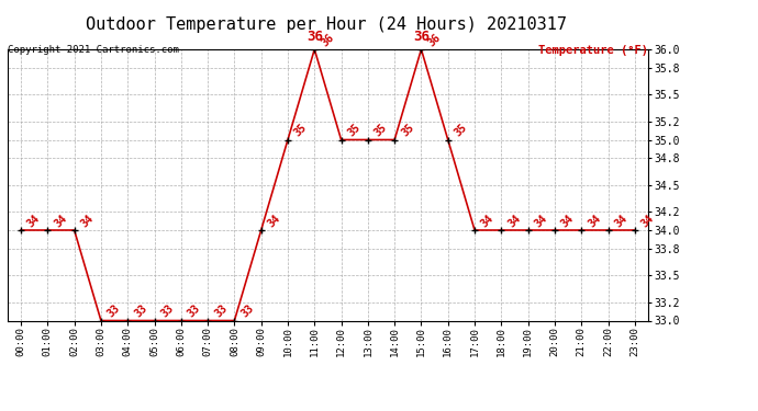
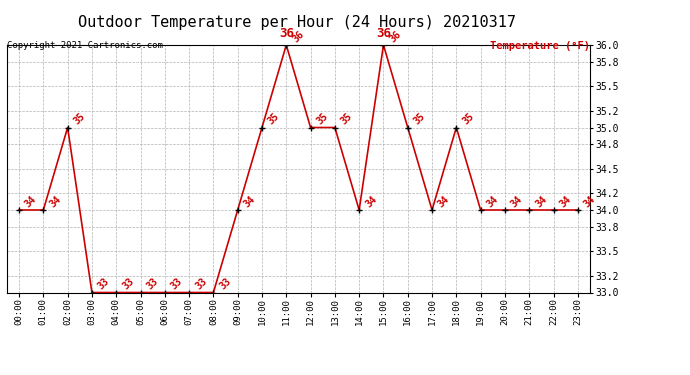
02:00: 34 -> 35
14:00: 35 -> 34
18:00: 34 -> 35
